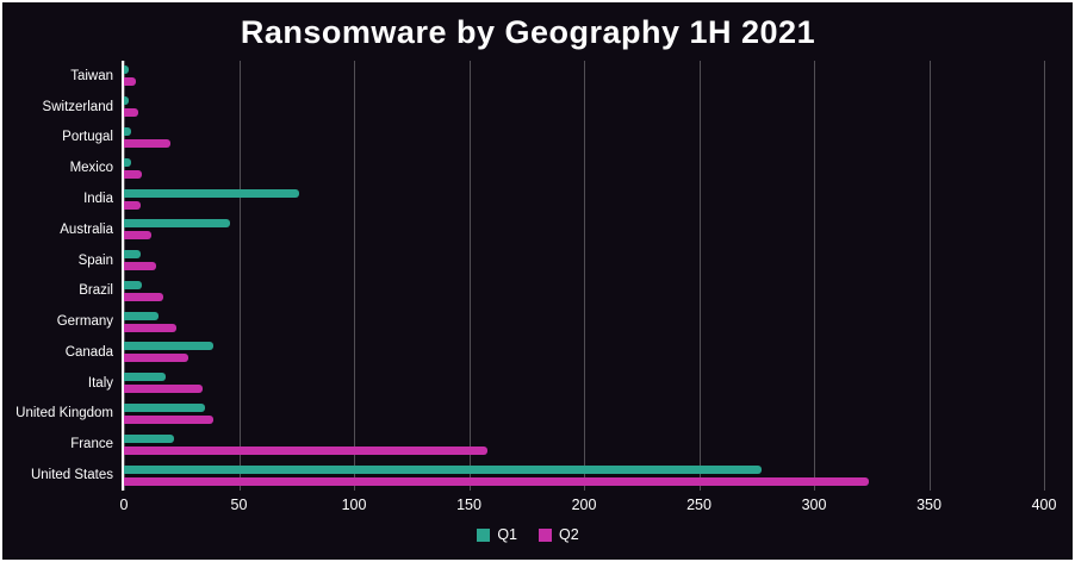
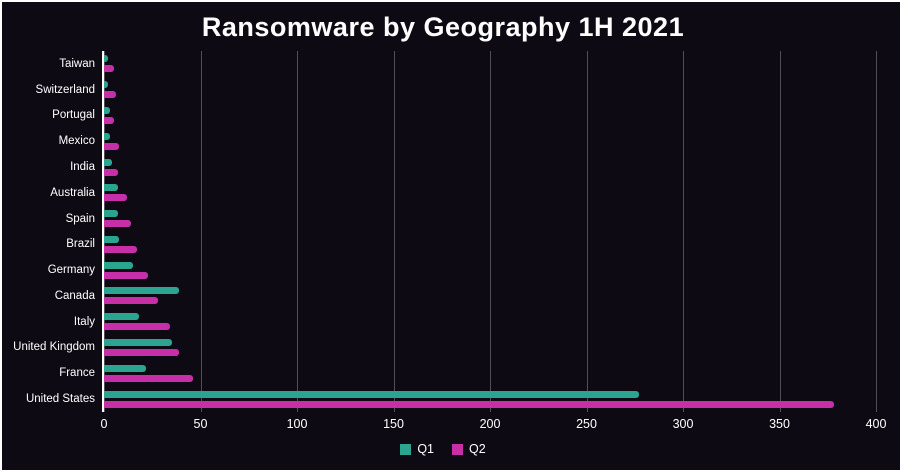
Q2/Portugal: 20 -> 5
Q1/India: 76 -> 4
Q1/Australia: 46 -> 7
Q2/France: 158 -> 46
Q2/United States: 324 -> 378
